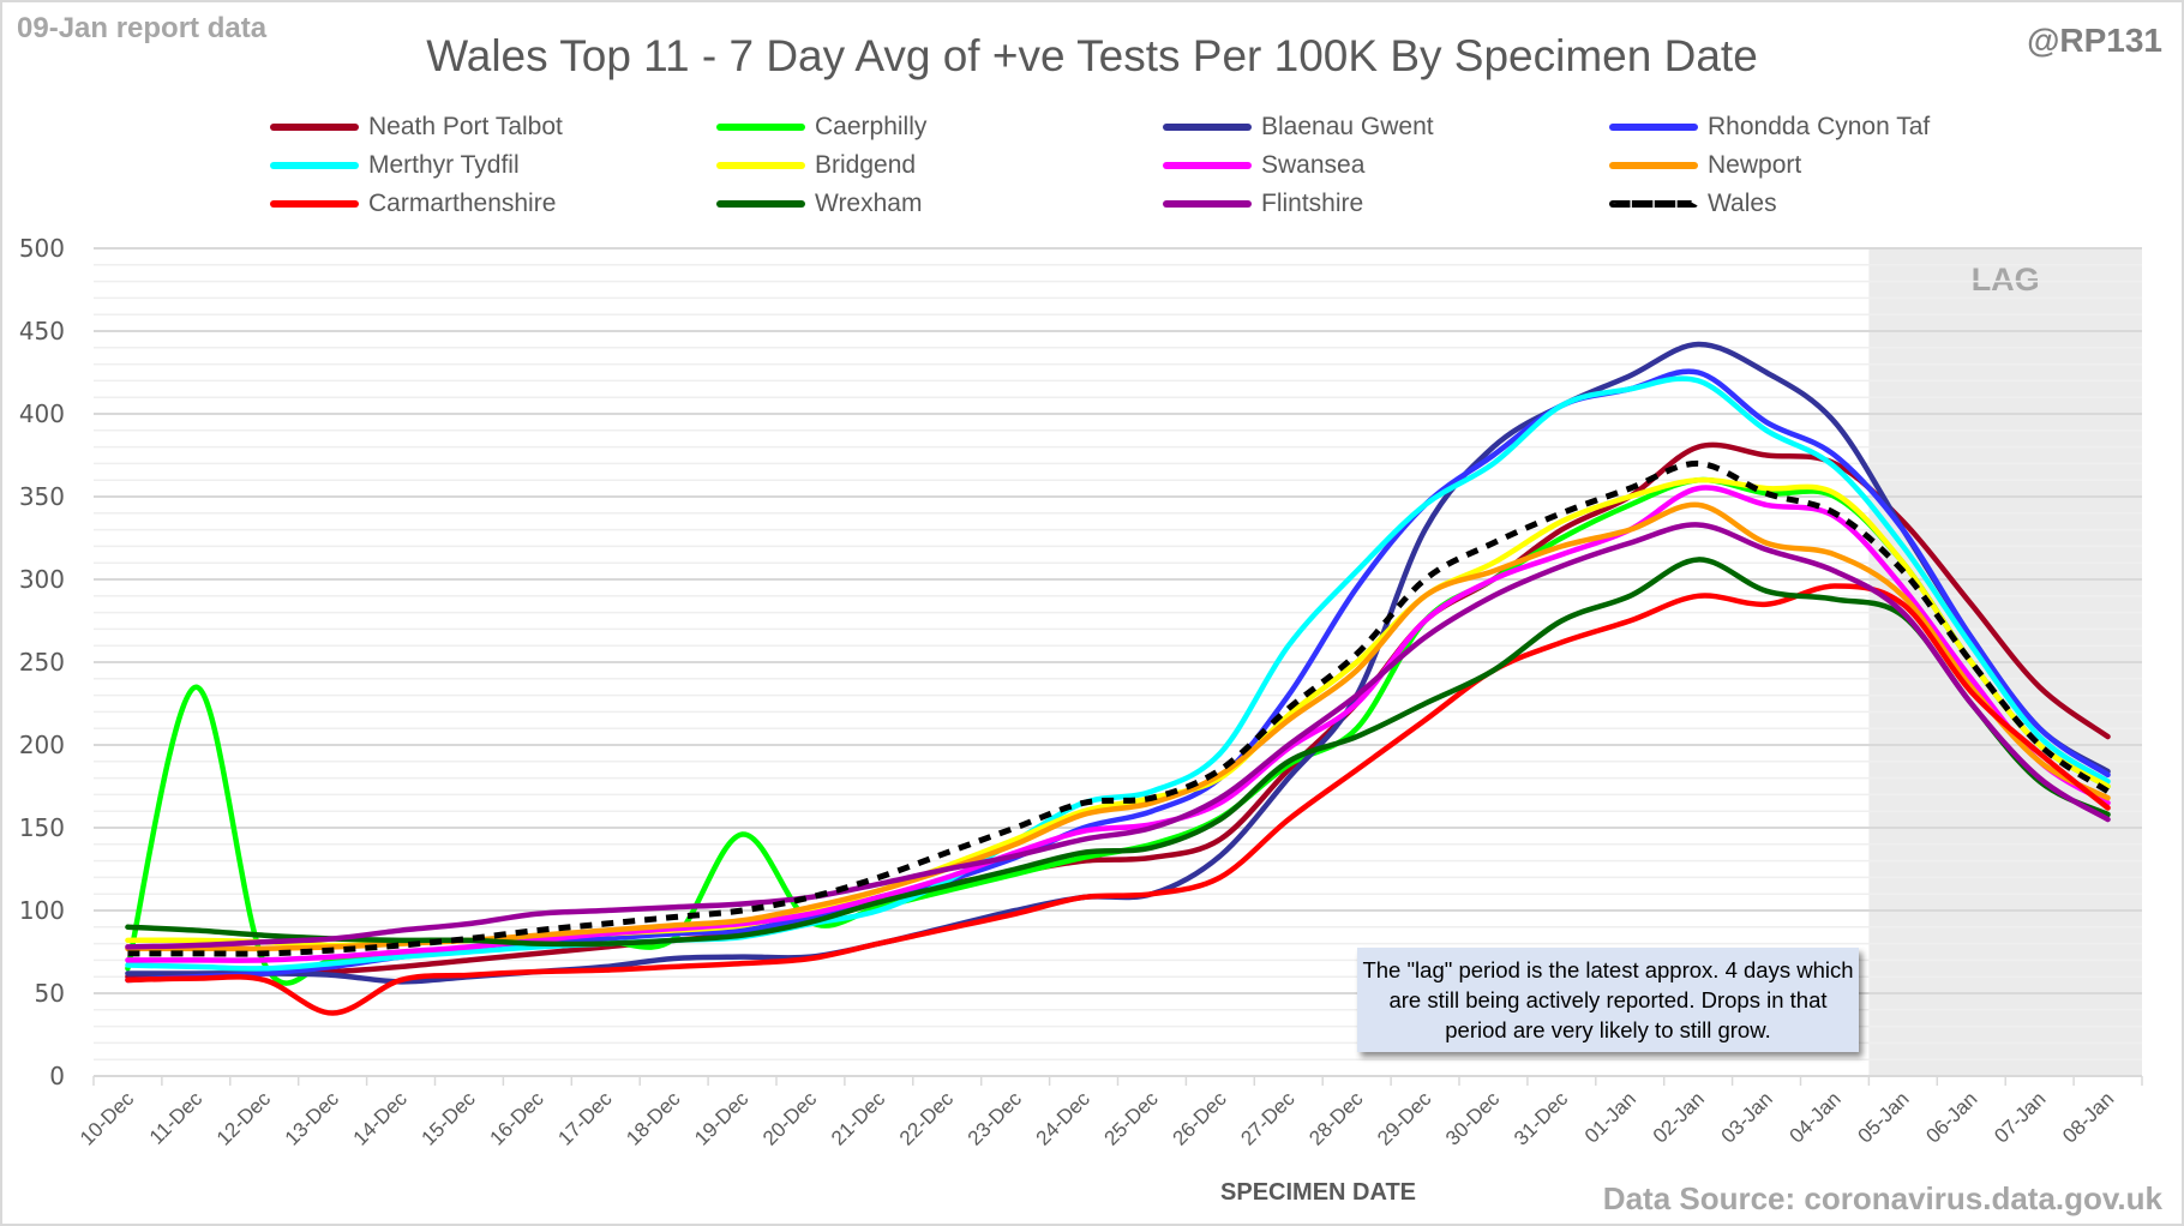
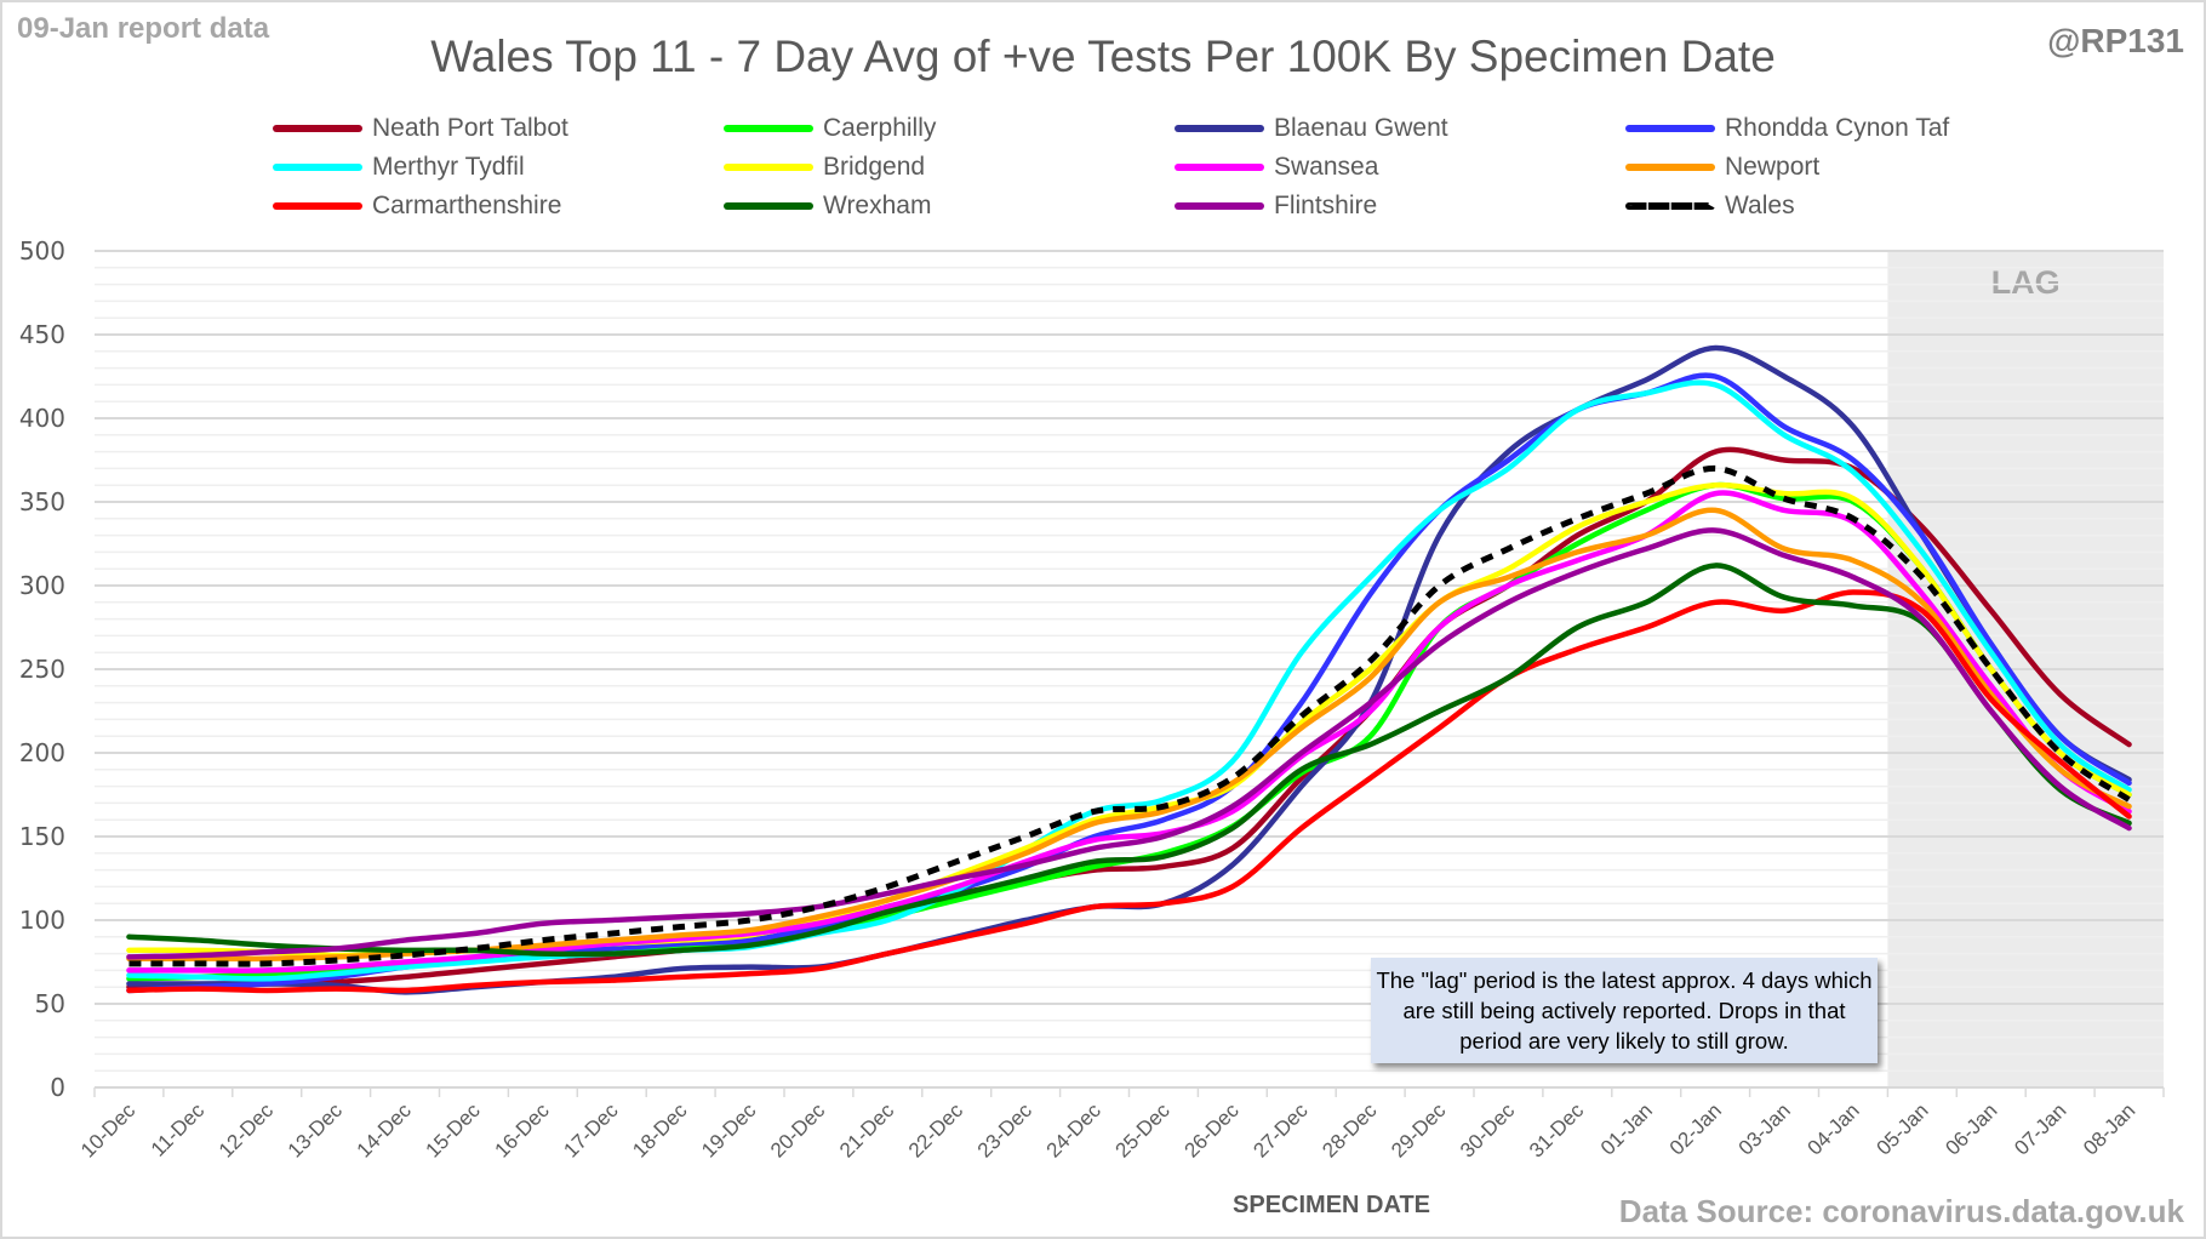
Caerphilly/11-Dec: 235 -> 66
Carmarthenshire/13-Dec: 38 -> 59
Caerphilly/19-Dec: 146 -> 86
